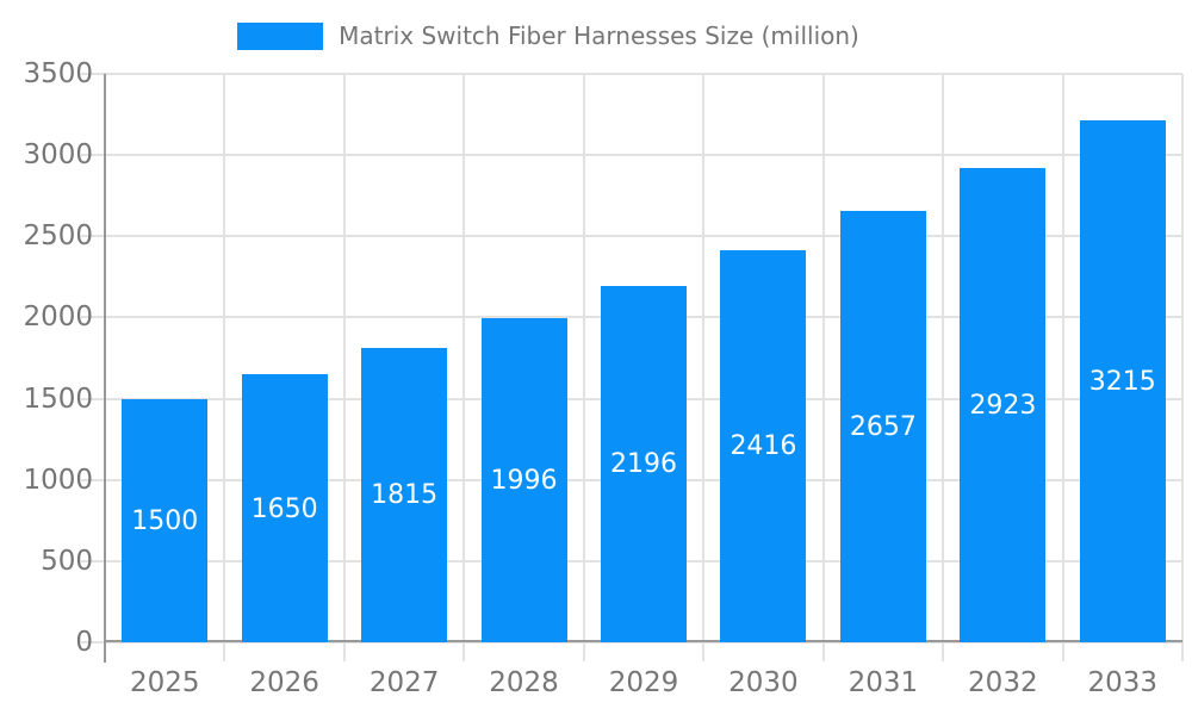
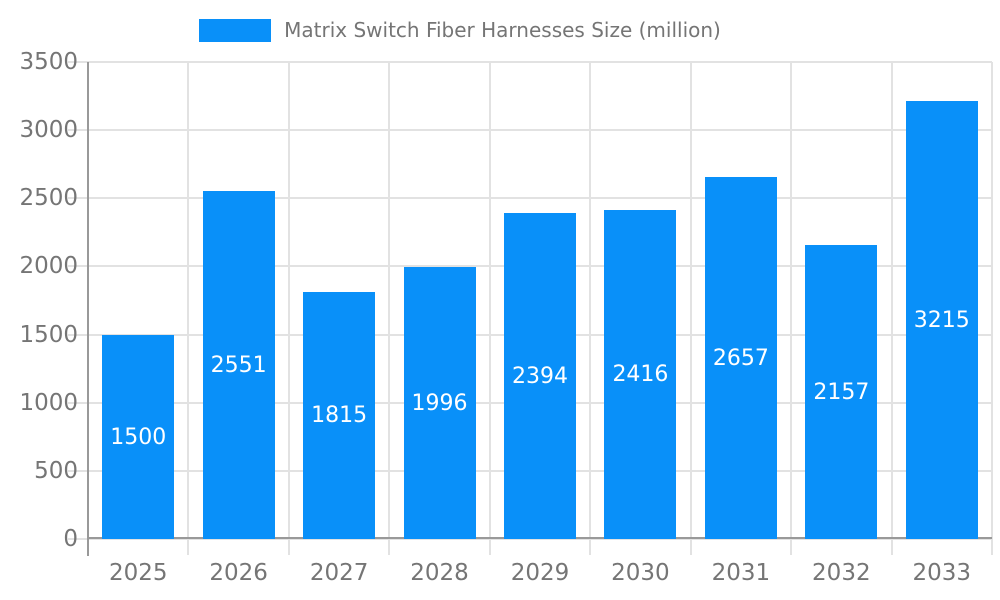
2026: 1650 -> 2551
2029: 2196 -> 2394
2032: 2923 -> 2157
